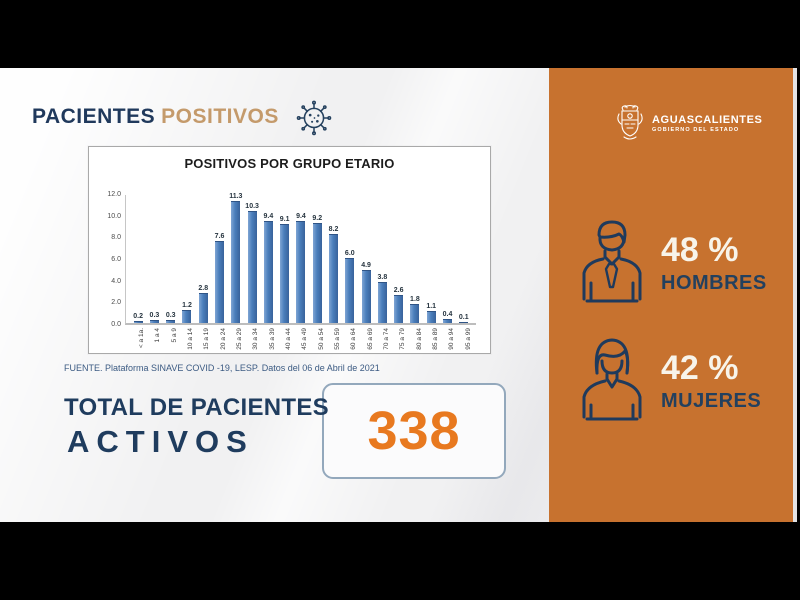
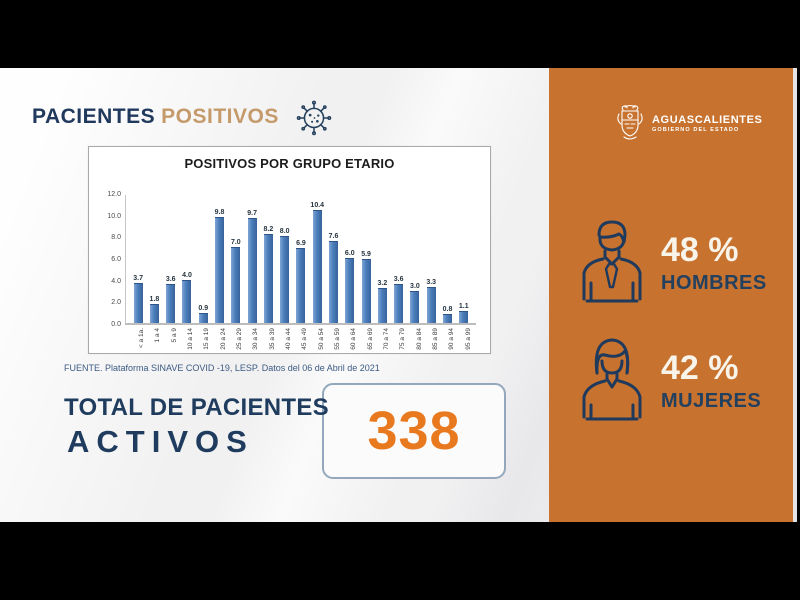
< a 1a.: 0.2 -> 3.7
1 a 4: 0.3 -> 1.8
5 a 9: 0.3 -> 3.6
10 a 14: 1.2 -> 4.0
15 a 19: 2.8 -> 0.9
20 a 24: 7.6 -> 9.8
25 a 29: 11.3 -> 7.0
30 a 34: 10.3 -> 9.7
35 a 39: 9.4 -> 8.2
40 a 44: 9.1 -> 8.0
45 a 49: 9.4 -> 6.9
50 a 54: 9.2 -> 10.4
55 a 59: 8.2 -> 7.6
65 a 69: 4.9 -> 5.9
70 a 74: 3.8 -> 3.2
75 a 79: 2.6 -> 3.6
80 a 84: 1.8 -> 3.0
85 a 89: 1.1 -> 3.3
90 a 94: 0.4 -> 0.8
95 a 99: 0.1 -> 1.1
